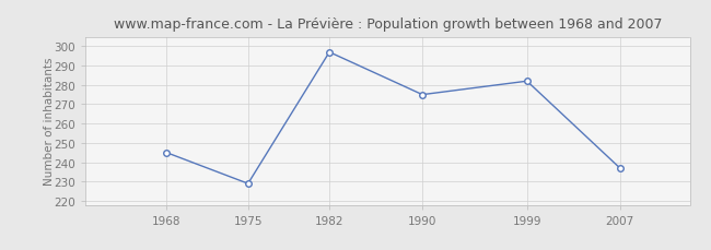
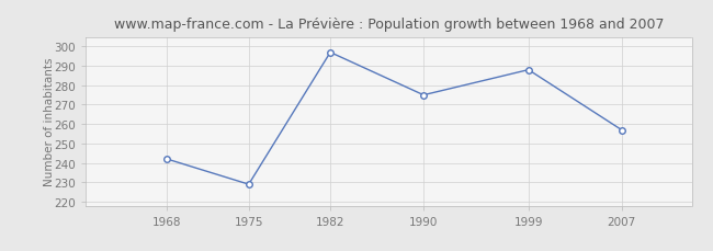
1968: 245 -> 242
1999: 282 -> 288
2007: 237 -> 257
